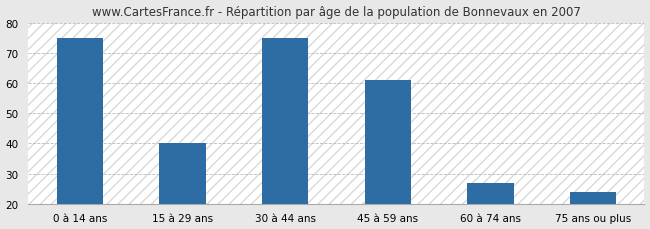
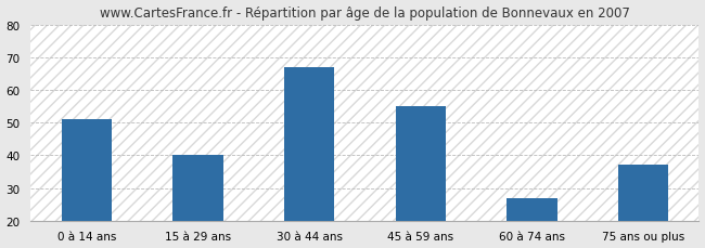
0 à 14 ans: 75 -> 51
30 à 44 ans: 75 -> 67
45 à 59 ans: 61 -> 55
75 ans ou plus: 24 -> 37
